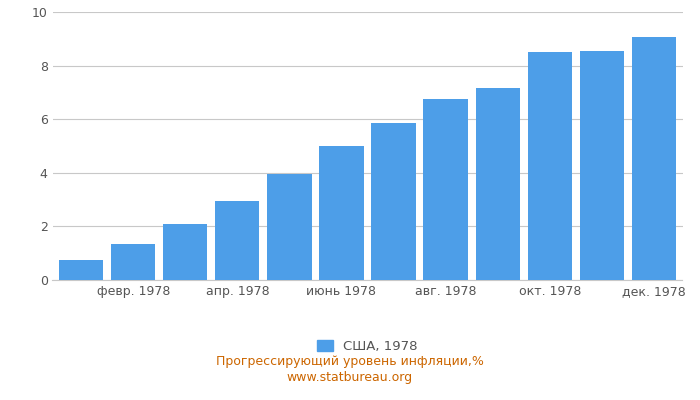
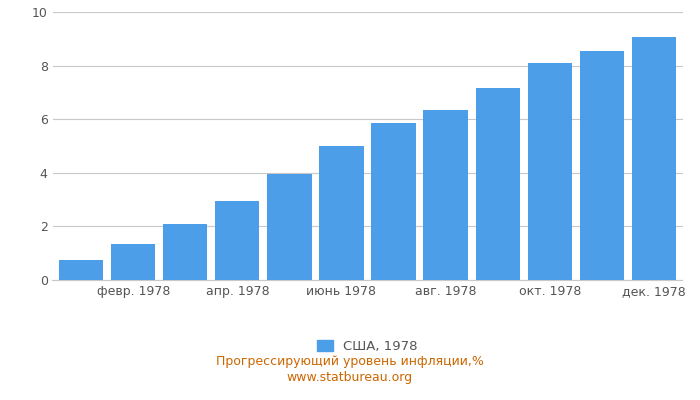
авг. 1978: 6.75 -> 6.35
окт. 1978: 8.50 -> 8.10
